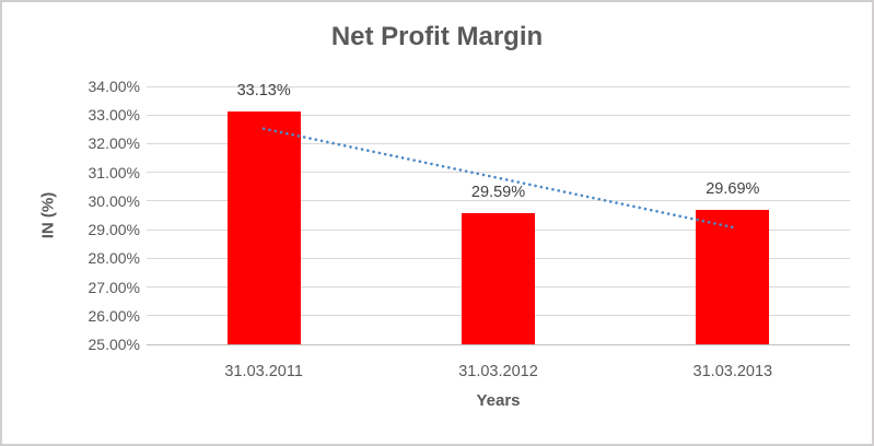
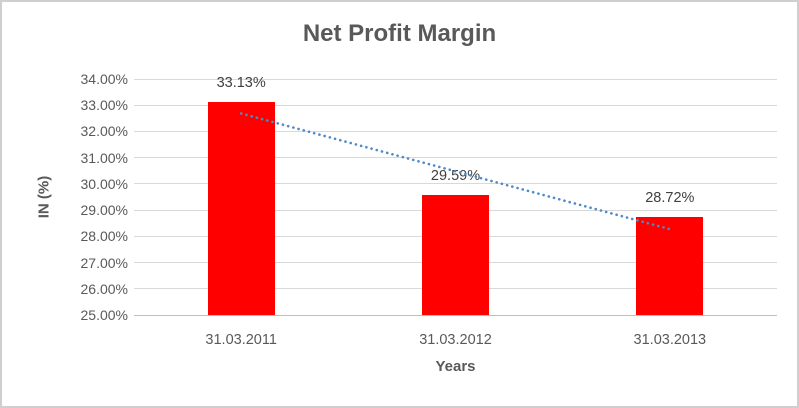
31.03.2013: 29.69% -> 28.72%
